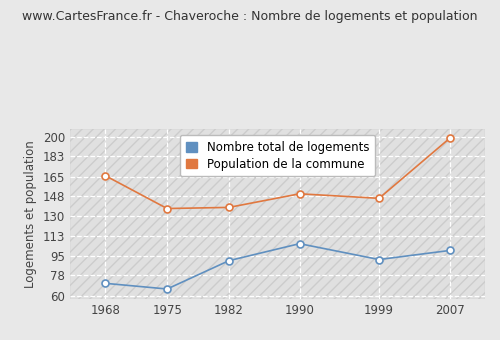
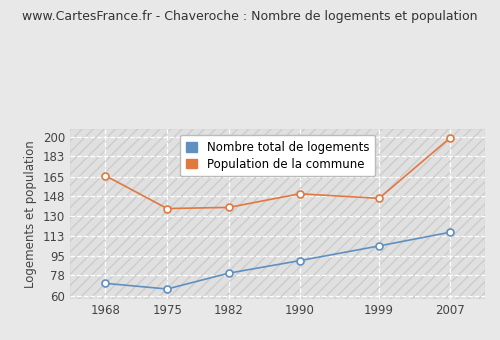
Nombre total de logements/1982: 91 -> 80
Nombre total de logements/1990: 106 -> 91
Nombre total de logements/1999: 92 -> 104
Nombre total de logements/2007: 100 -> 116
